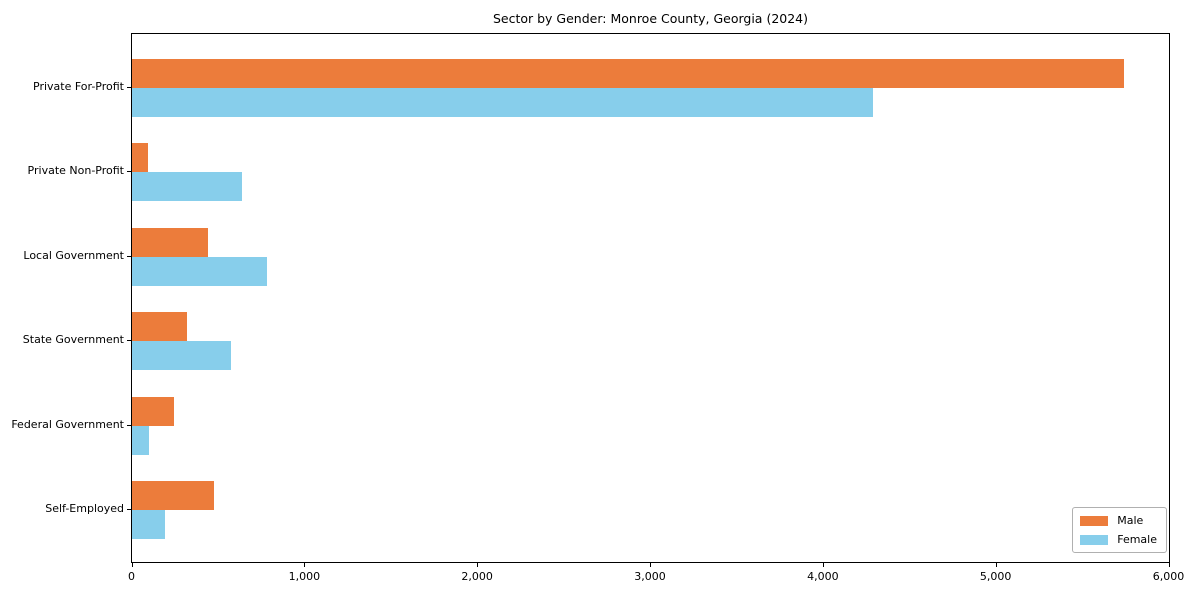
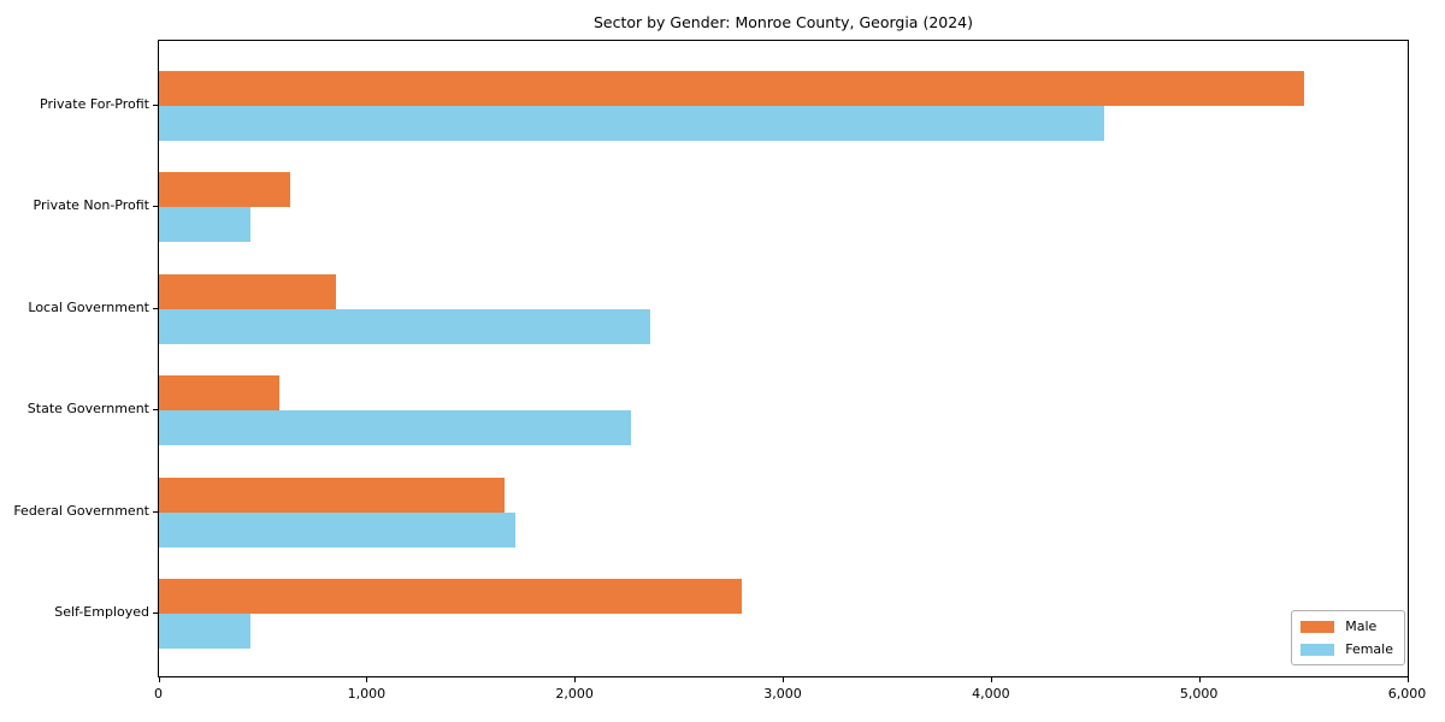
Male/Private For-Profit: 5740 -> 5500
Female/Private For-Profit: 4280 -> 4540
Male/Private Non-Profit: 90 -> 630
Female/Private Non-Profit: 640 -> 440
Male/Local Government: 440 -> 850
Female/Local Government: 780 -> 2360
Male/State Government: 320 -> 580
Female/State Government: 570 -> 2270
Male/Federal Government: 240 -> 1660
Female/Federal Government: 100 -> 1710
Male/Self-Employed: 480 -> 2800
Female/Self-Employed: 190 -> 440
